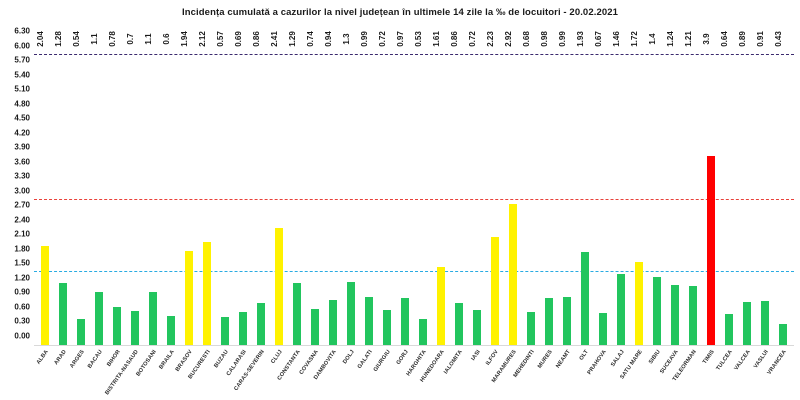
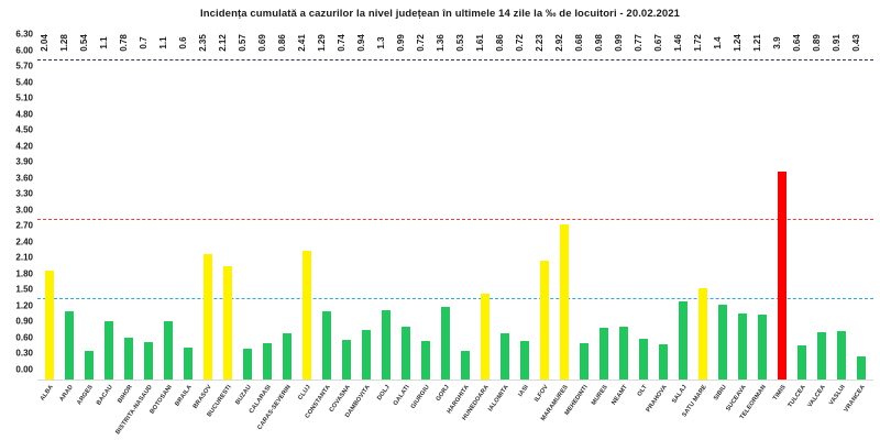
BRASOV: 1.94 -> 2.35
GORJ: 0.97 -> 1.36
OLT: 1.93 -> 0.77
